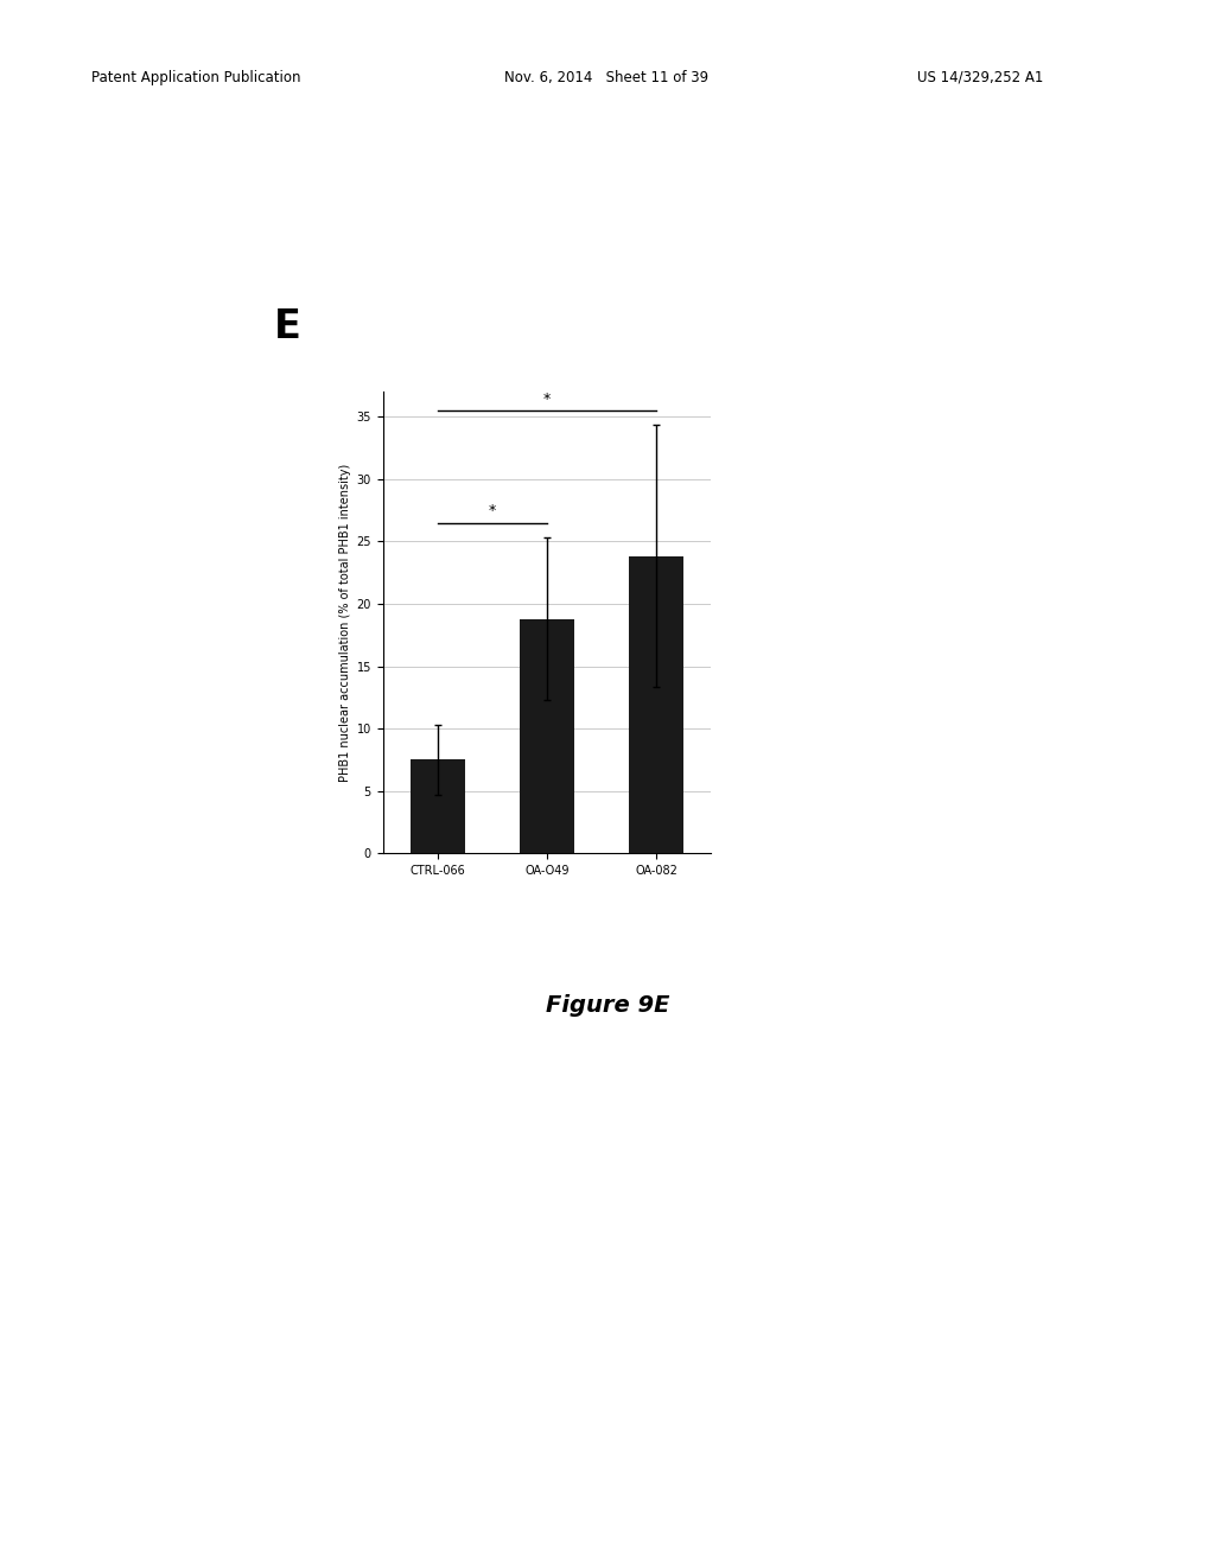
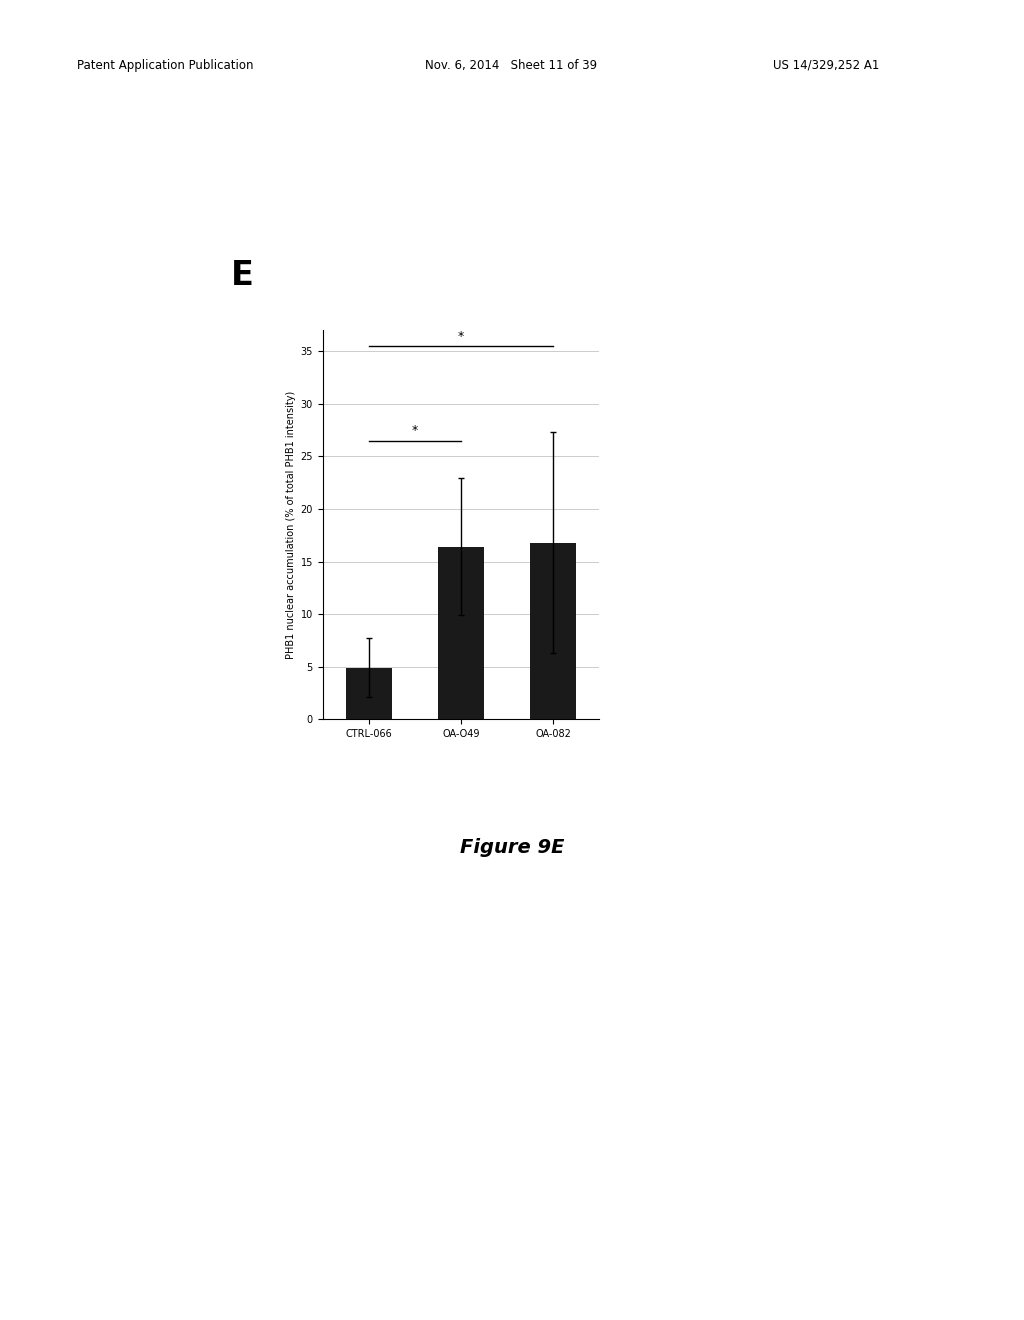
CTRL-066: 7.5 -> 4.9
OA-O49: 18.8 -> 16.4
OA-082: 23.8 -> 16.8
